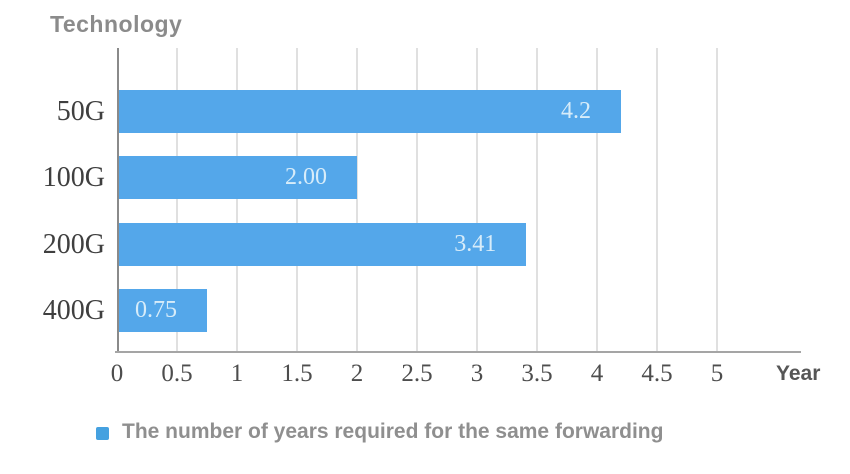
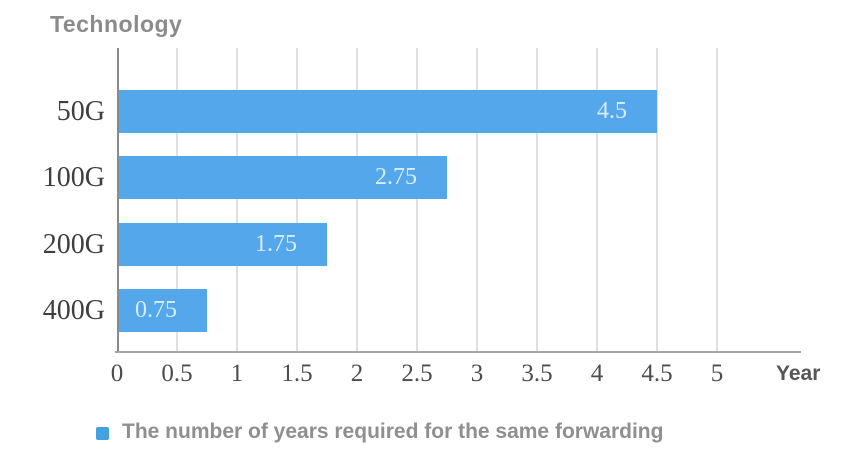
50G: 4.2 -> 4.5
100G: 2.00 -> 2.75
200G: 3.41 -> 1.75
